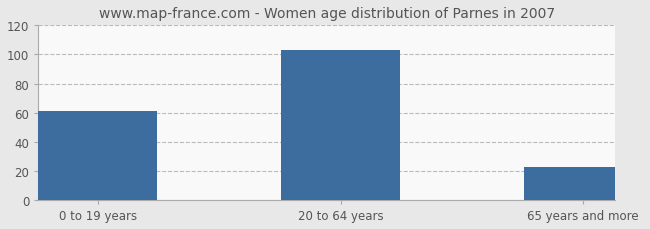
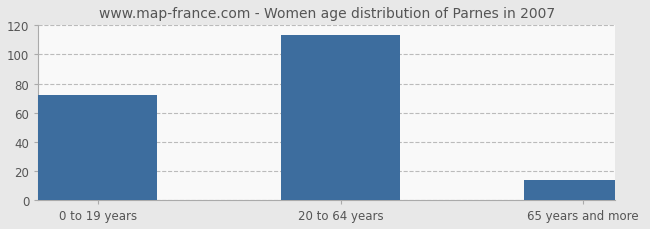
0 to 19 years: 61 -> 72
20 to 64 years: 103 -> 113
65 years and more: 23 -> 14
